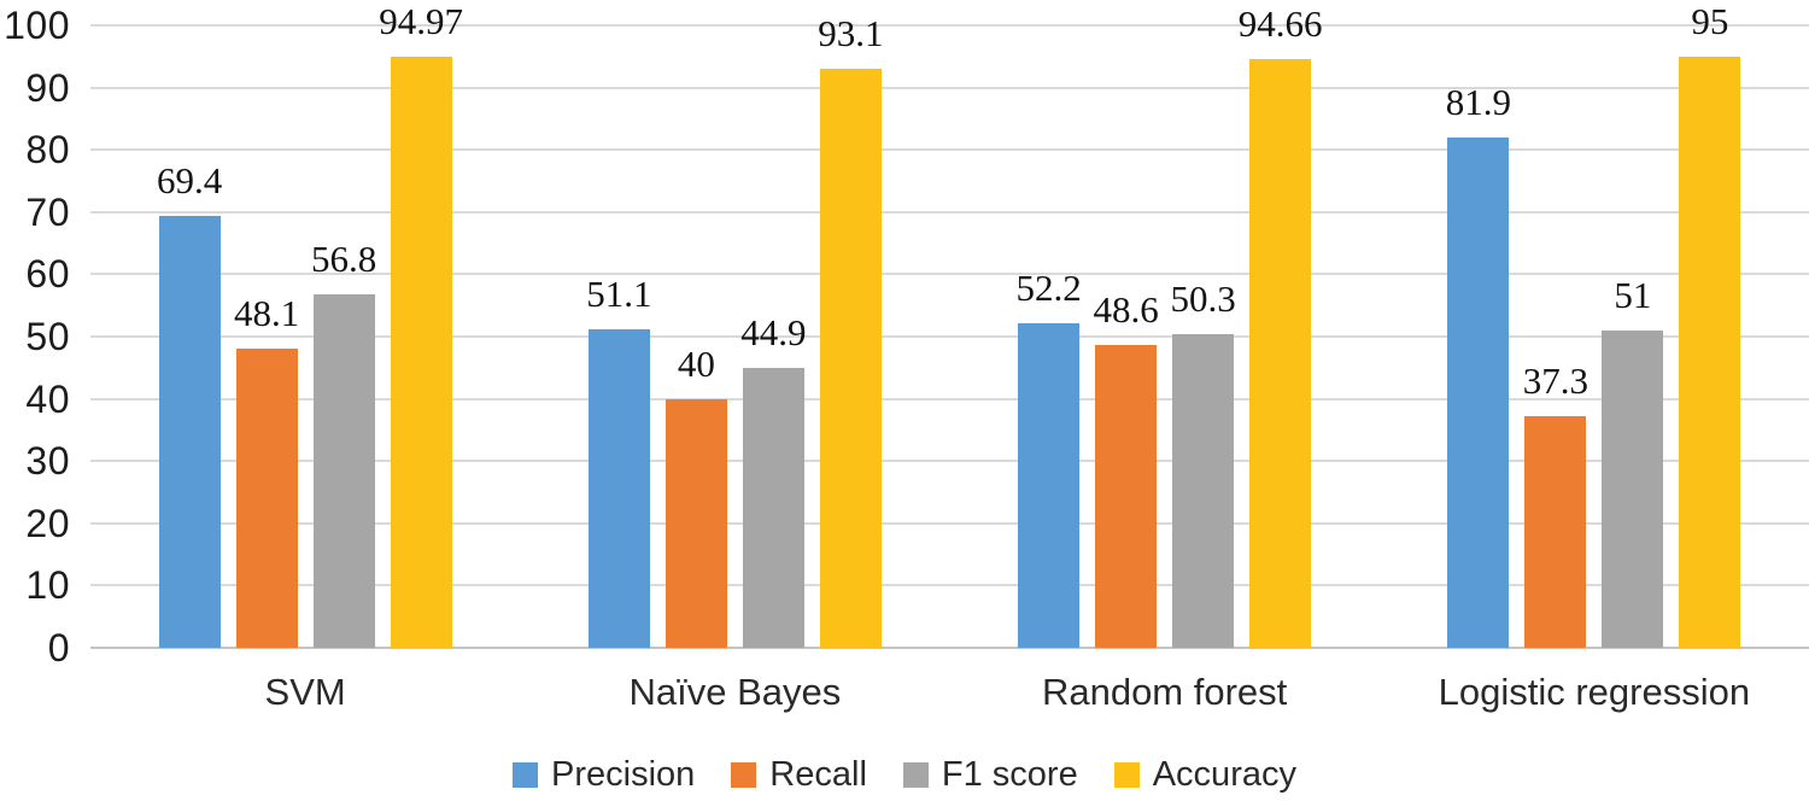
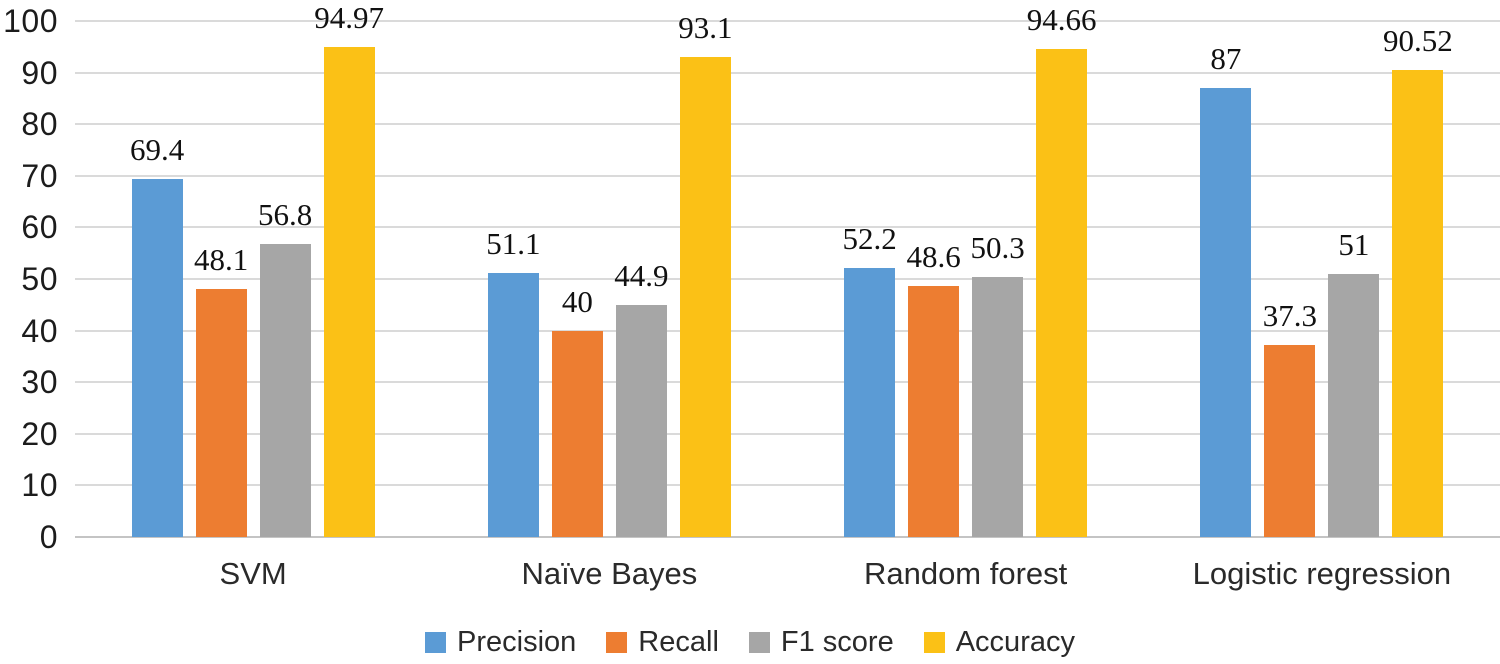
Precision/Logistic regression: 81.9 -> 87
Accuracy/Logistic regression: 95 -> 90.52
